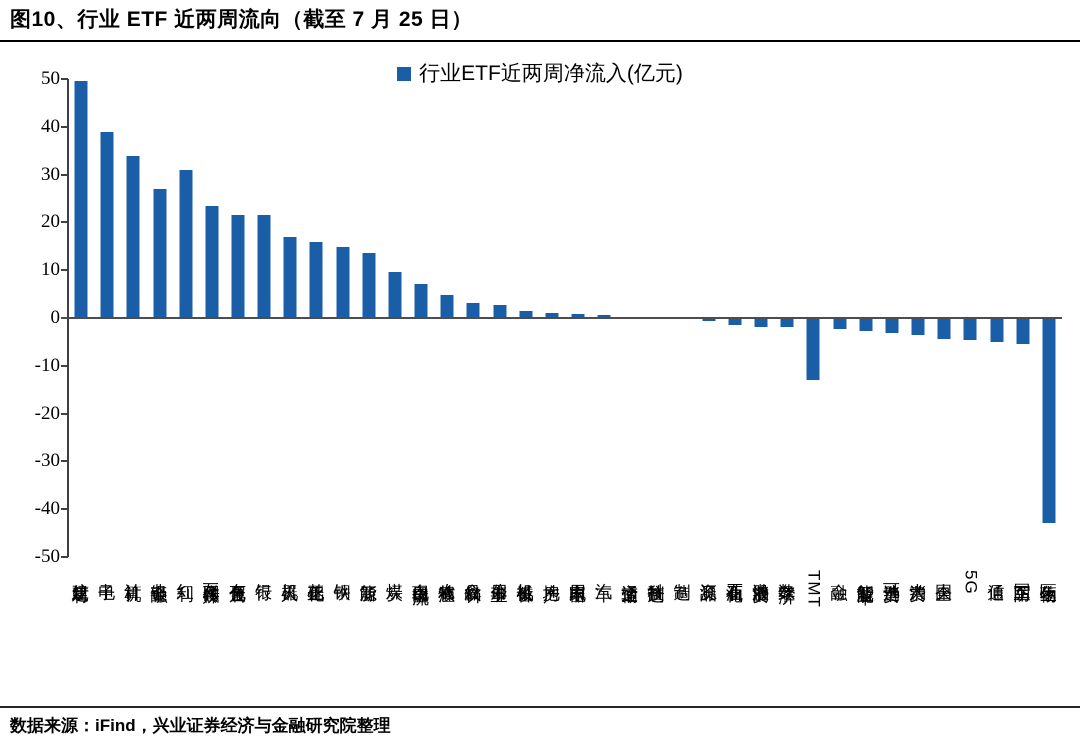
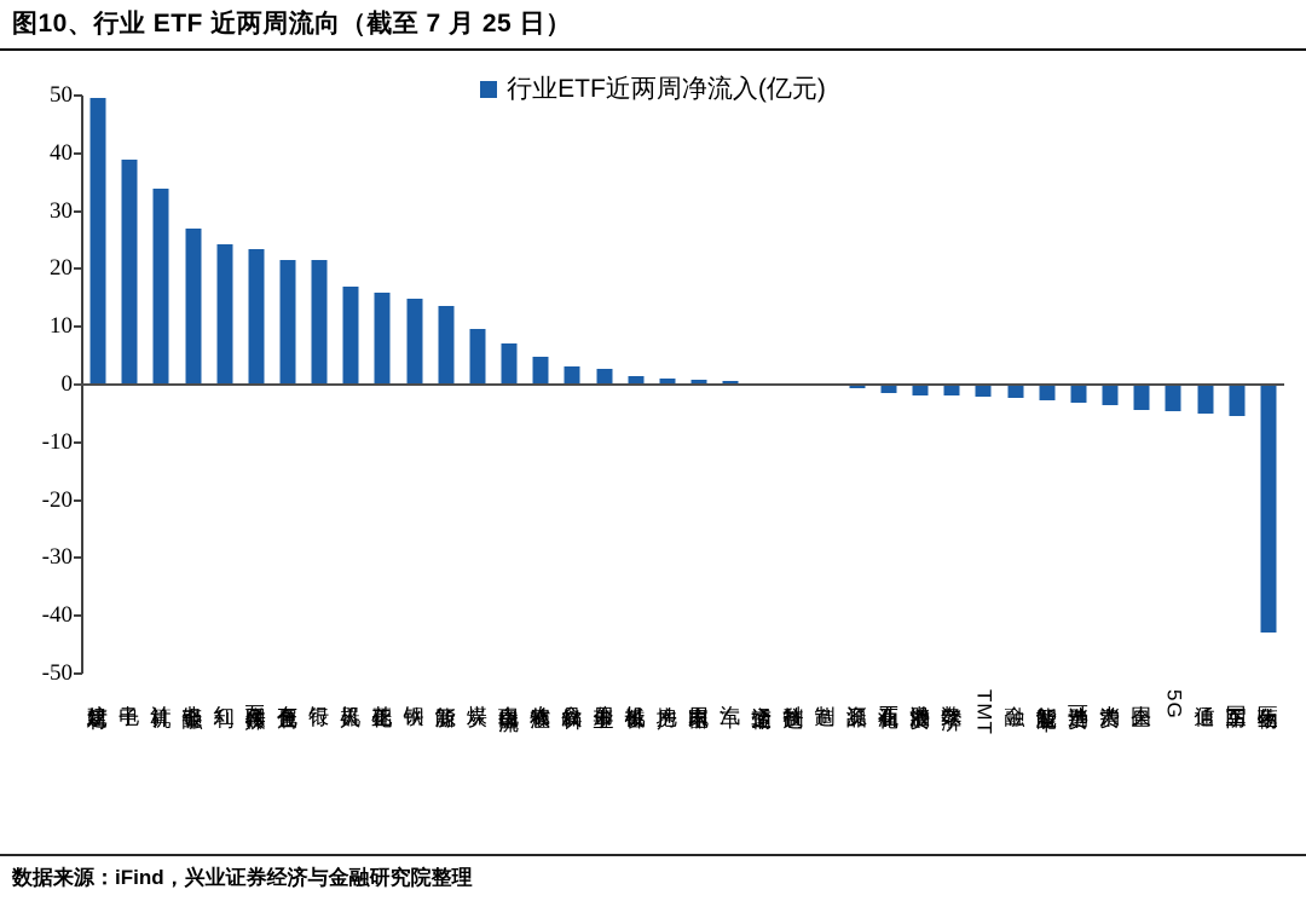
红利: 31 -> 24
TMT: -13 -> -2
